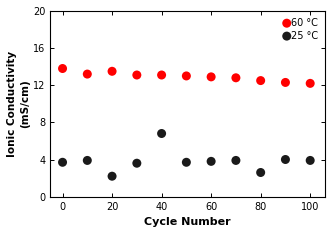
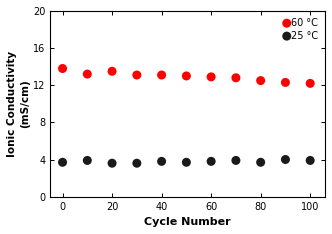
25 °C/20: 2.2 -> 3.6
25 °C/40: 6.8 -> 3.8
25 °C/80: 2.6 -> 3.7
